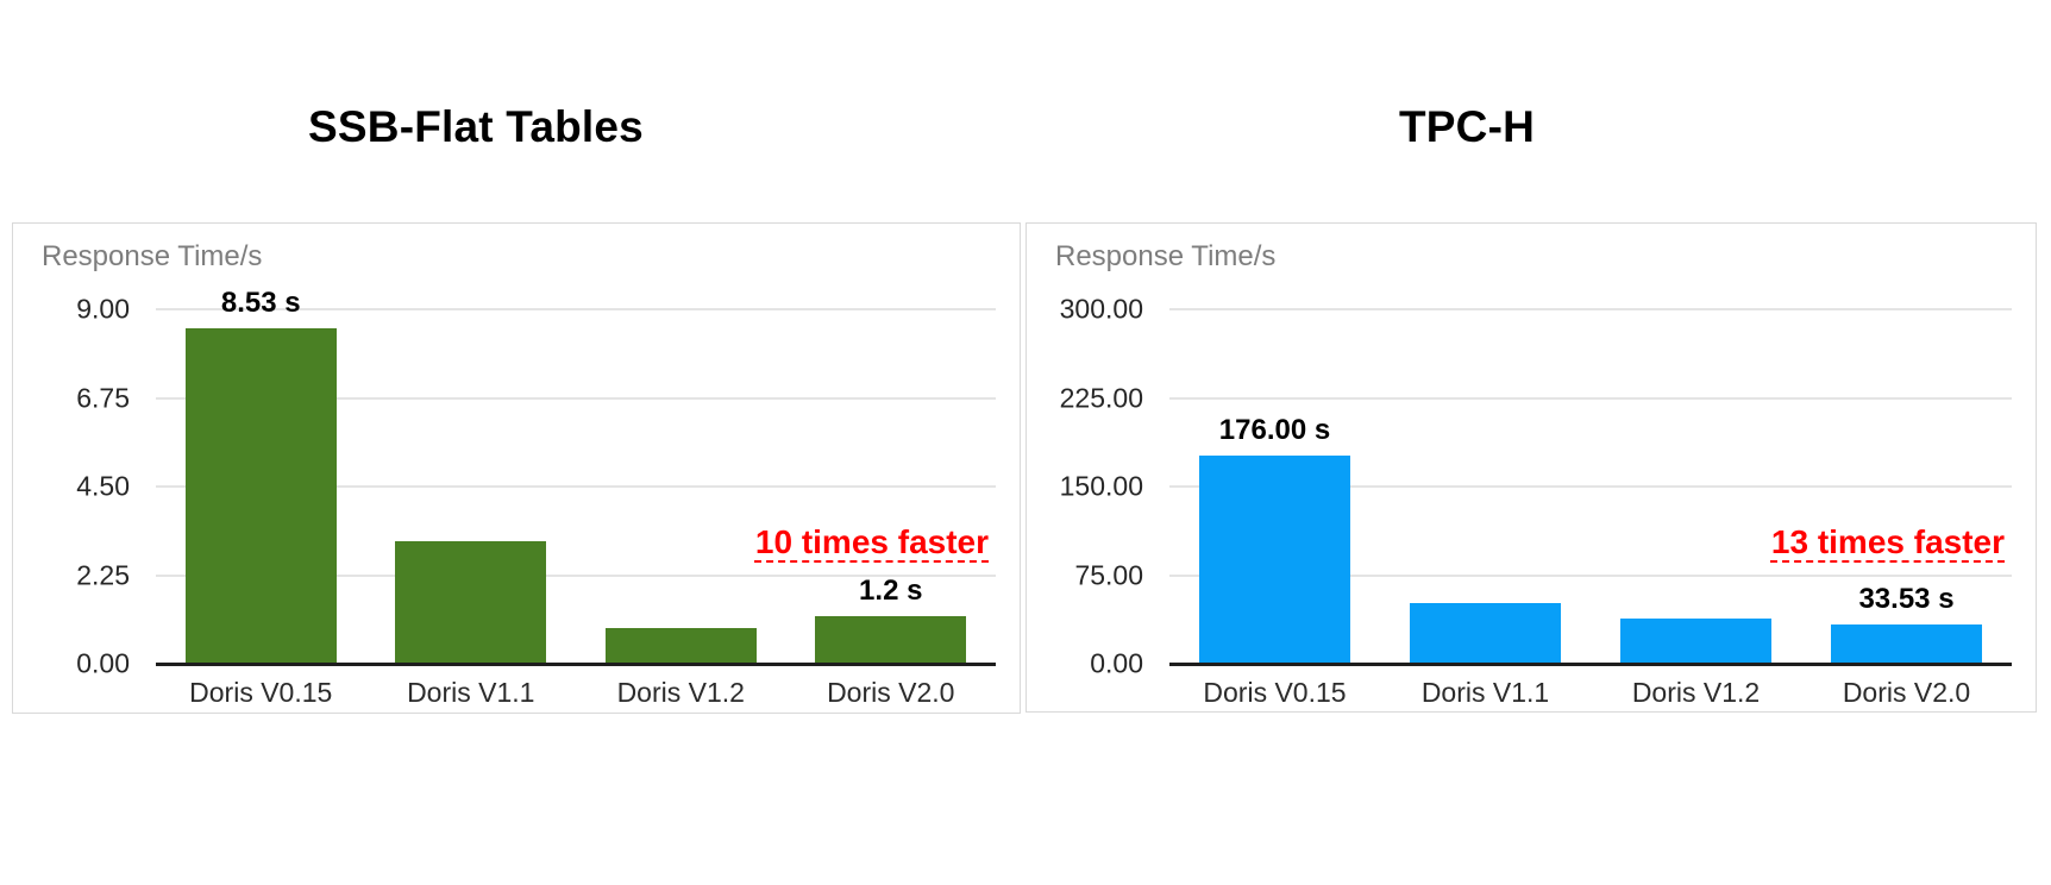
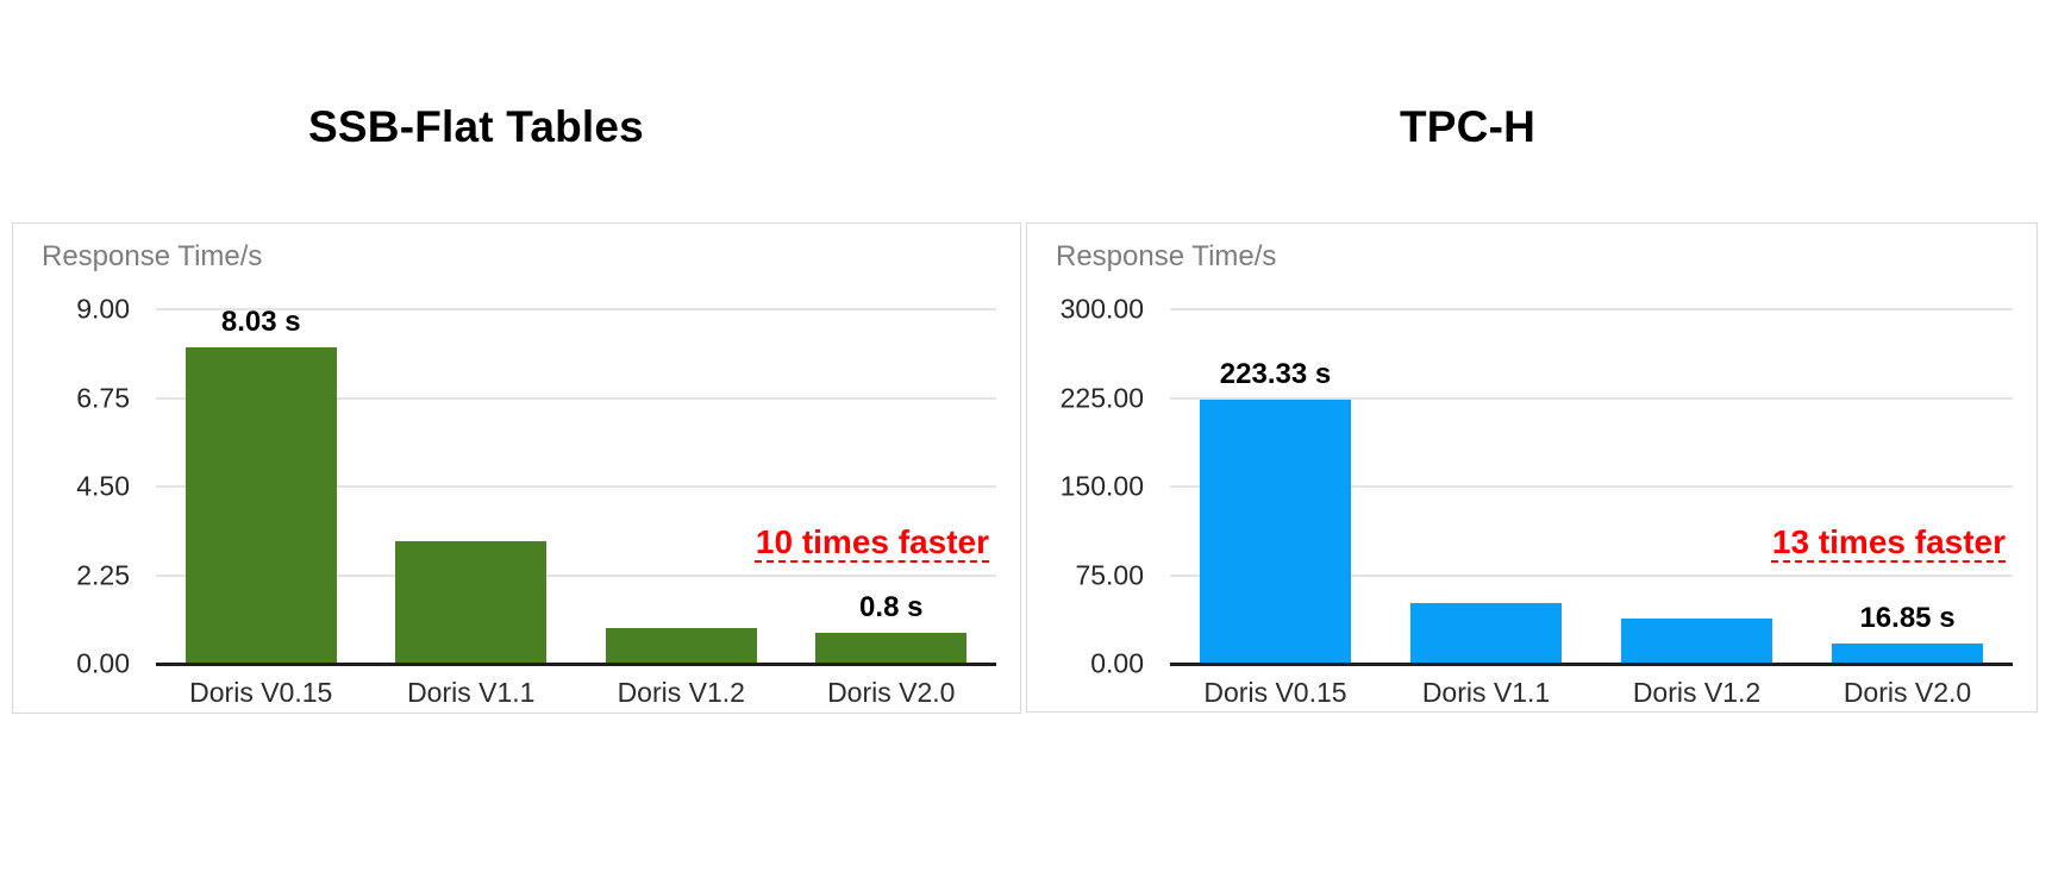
SSB-Flat Tables/Doris V0.15: 8.53 -> 8.03
SSB-Flat Tables/Doris V2.0: 1.2 -> 0.8
TPC-H/Doris V0.15: 176.00 -> 223.33
TPC-H/Doris V2.0: 33.53 -> 16.85
